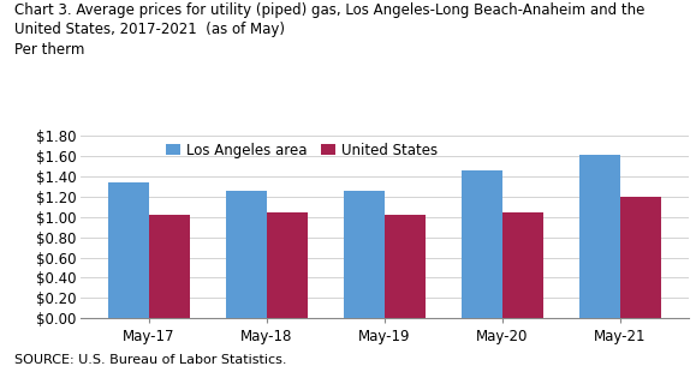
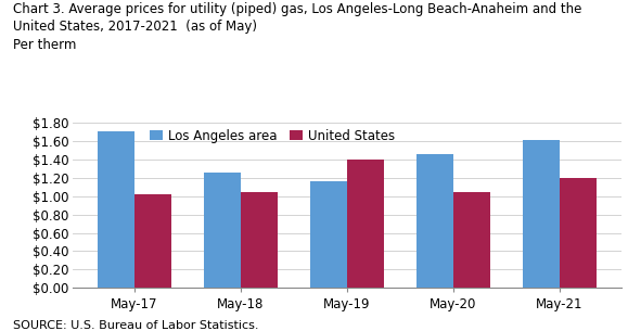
Los Angeles area/May-17: $1.34 -> $1.70
Los Angeles area/May-19: $1.25 -> $1.16
United States/May-19: $1.02 -> $1.40
